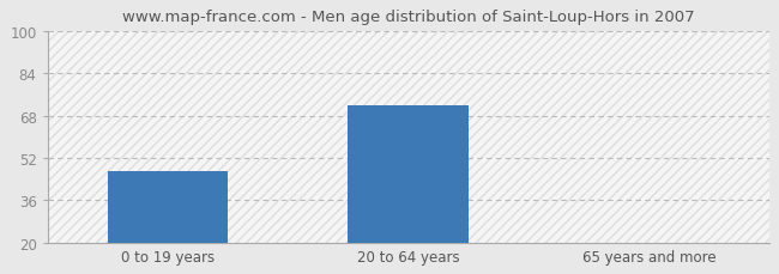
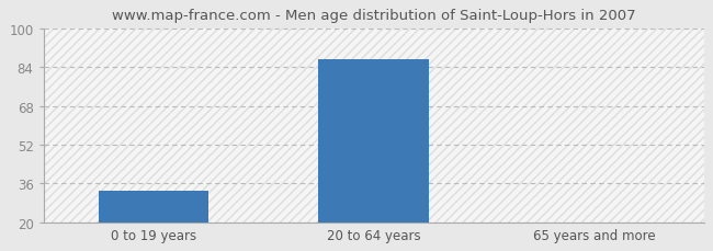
0 to 19 years: 47 -> 33
20 to 64 years: 72 -> 87
